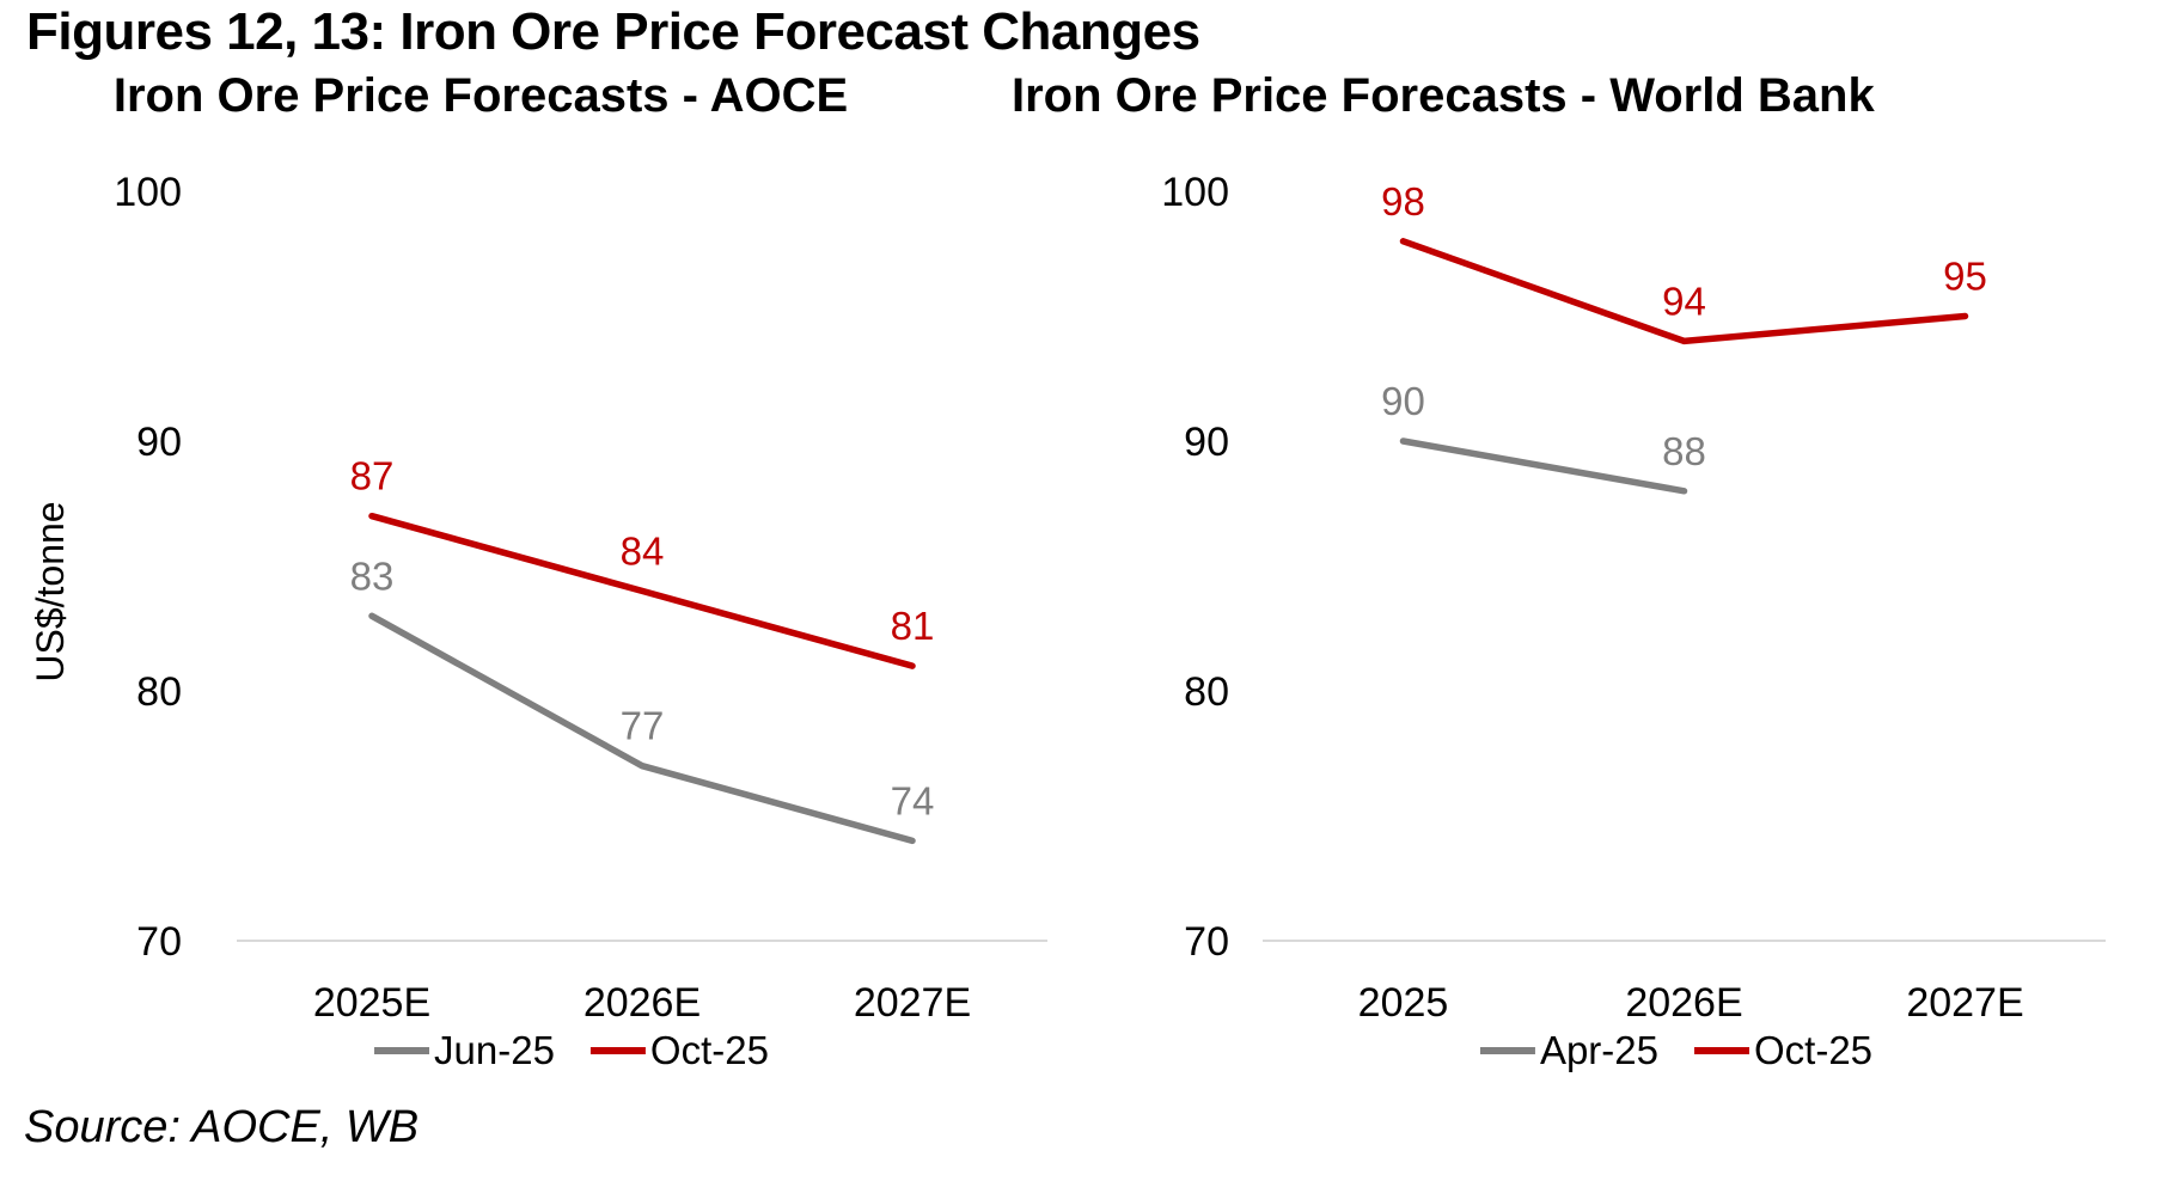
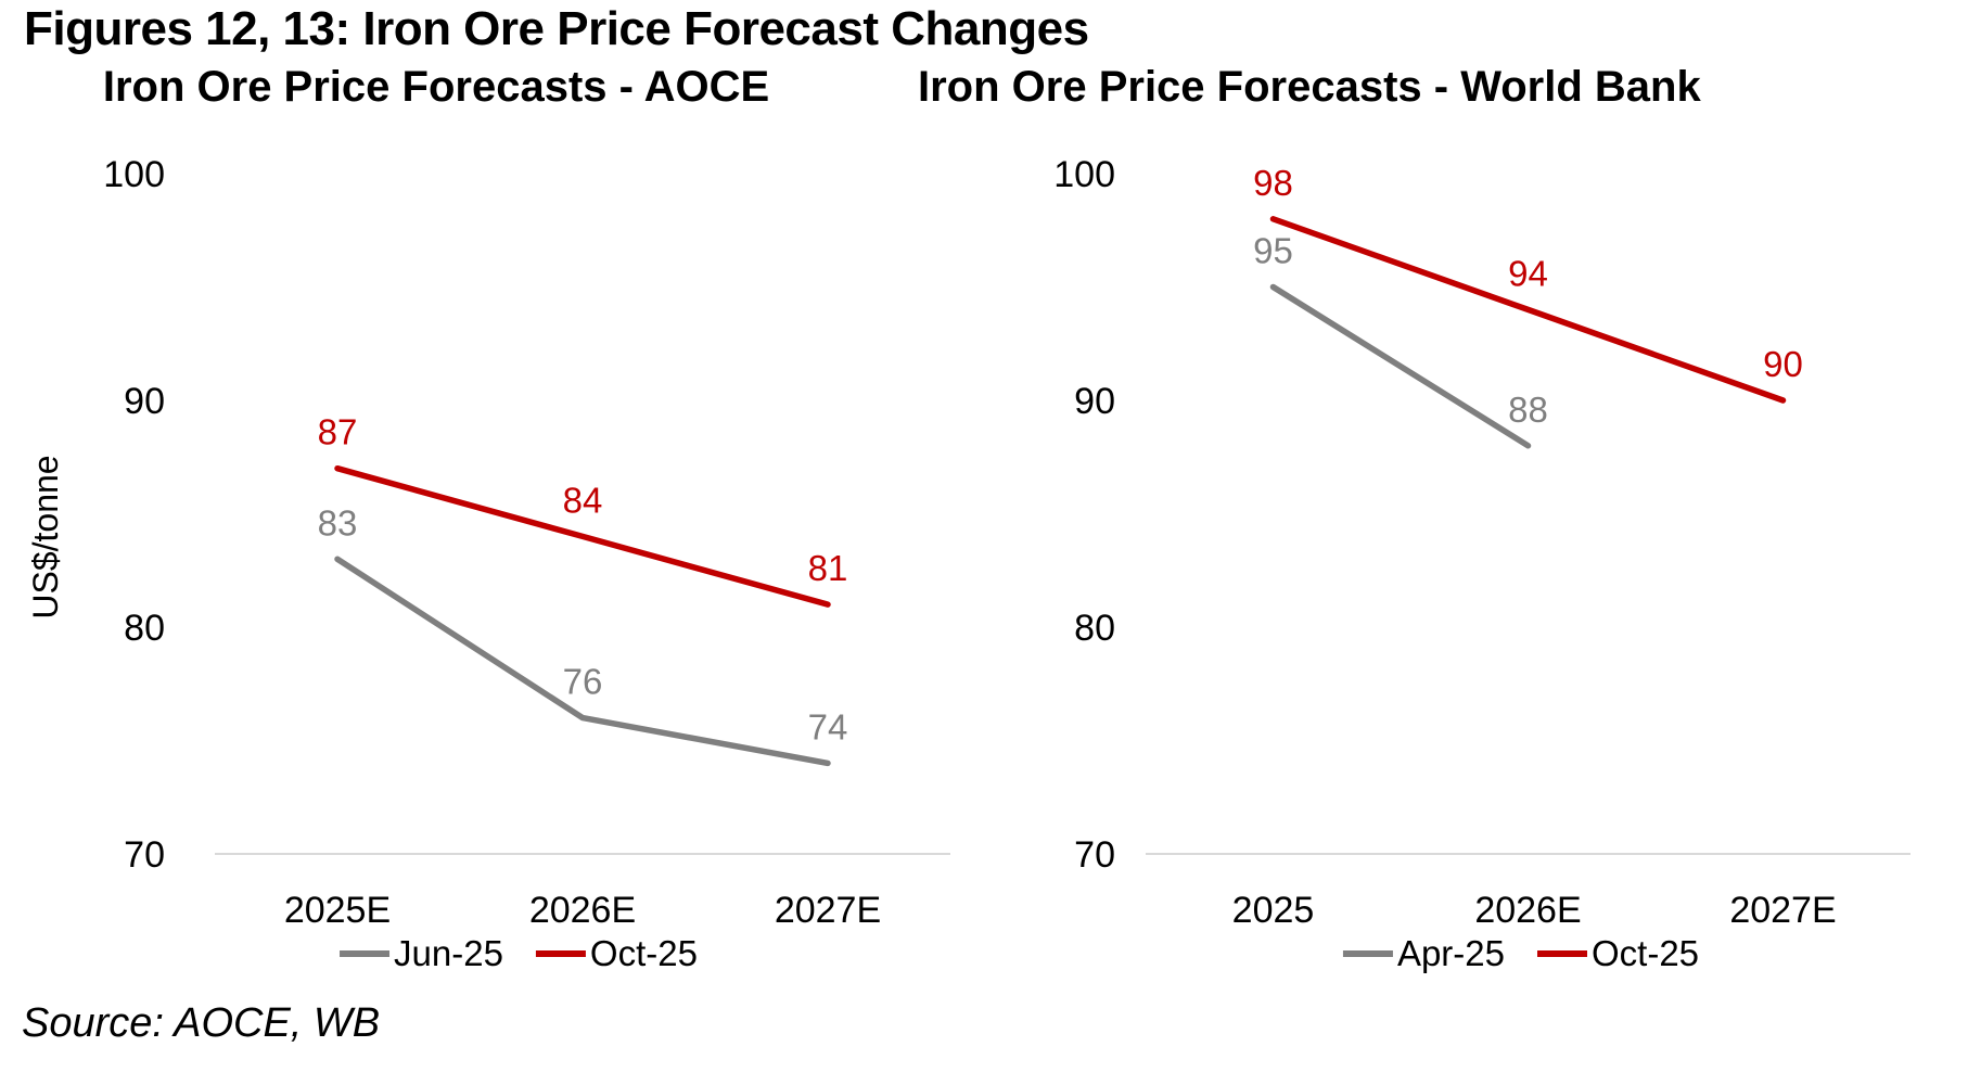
Iron Ore Price Forecasts - AOCE/Jun-25/2026E: 77 -> 76
Iron Ore Price Forecasts - World Bank/Apr-25/2025: 90 -> 95
Iron Ore Price Forecasts - World Bank/Oct-25/2027E: 95 -> 90
